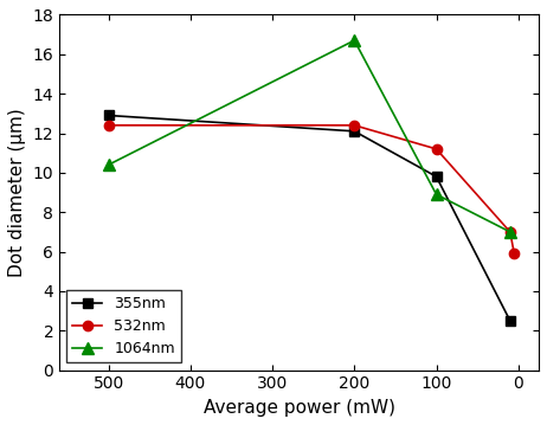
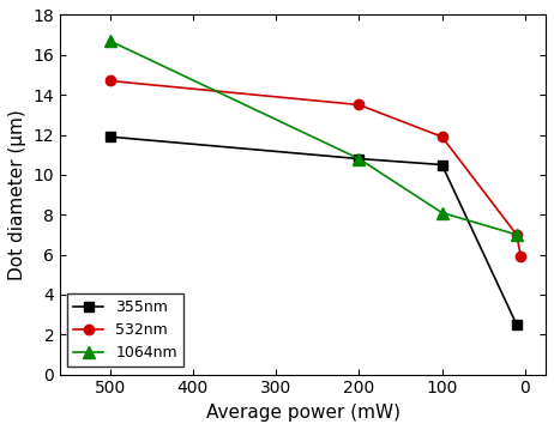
355nm/500: 12.9 -> 11.9
532nm/500: 12.4 -> 14.7
1064nm/500: 10.4 -> 16.7
355nm/200: 12.1 -> 10.8
532nm/200: 12.4 -> 13.5
1064nm/200: 16.7 -> 10.8
355nm/100: 9.8 -> 10.5
532nm/100: 11.2 -> 11.9
1064nm/100: 8.9 -> 8.1
